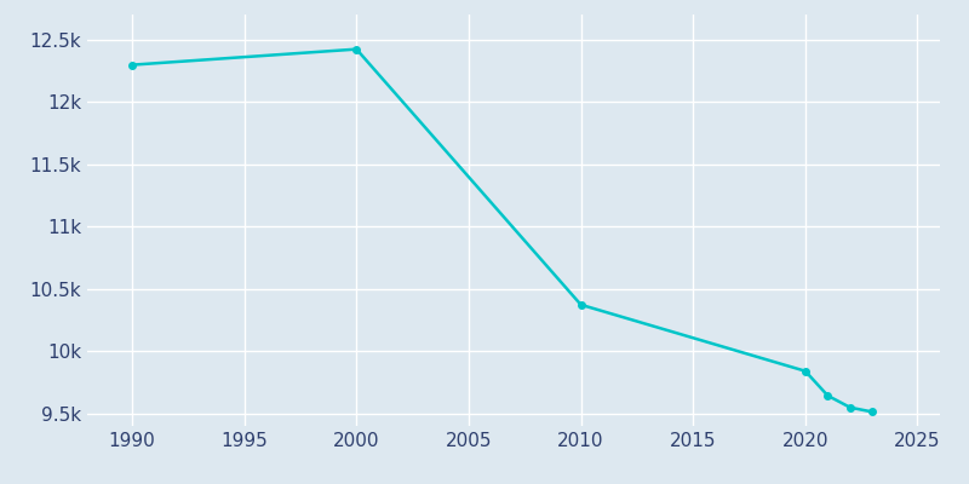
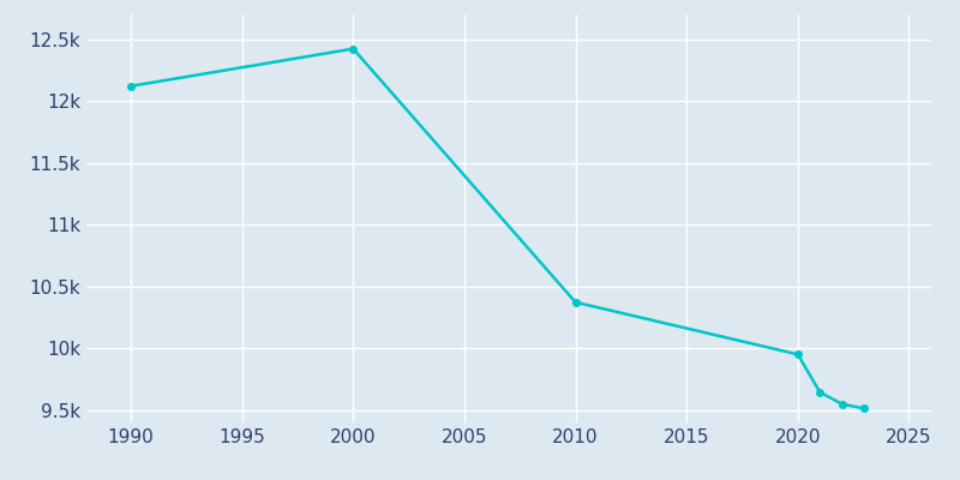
1990: 12.30k -> 12.12k
2020: 9.84k -> 9.95k
